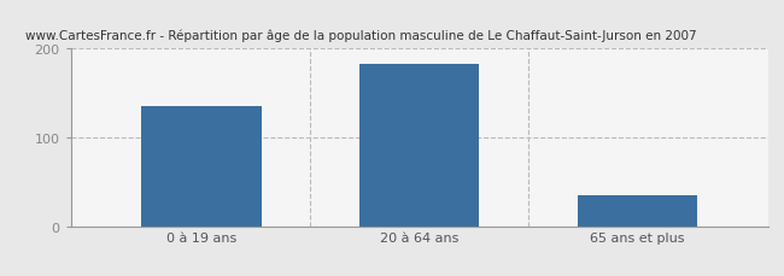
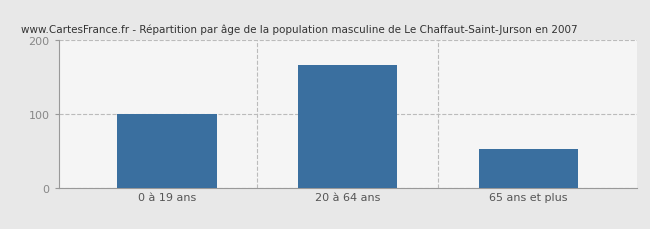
0 à 19 ans: 135 -> 100
20 à 64 ans: 183 -> 166
65 ans et plus: 35 -> 52
